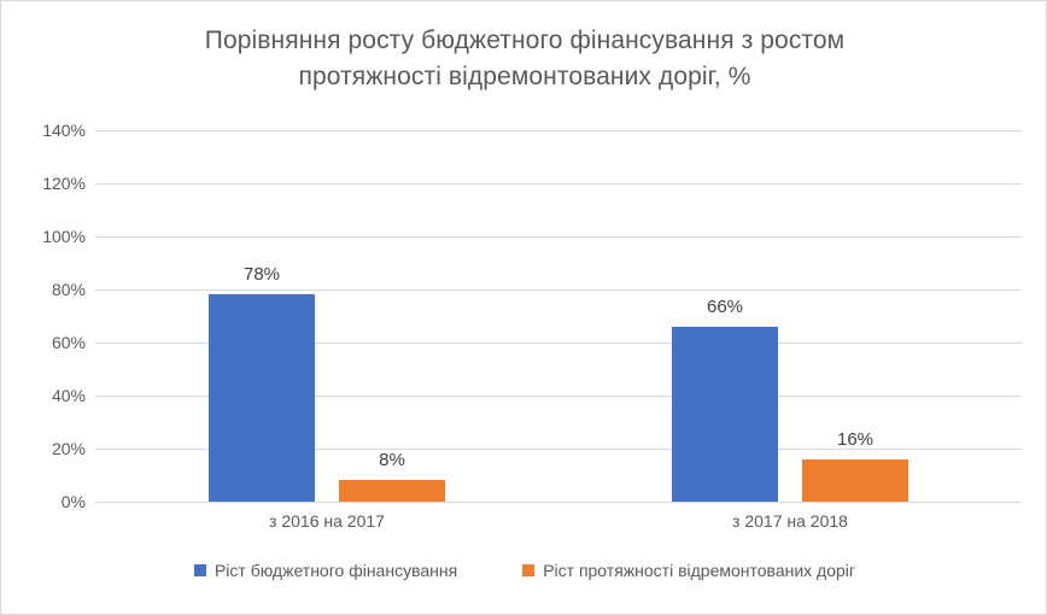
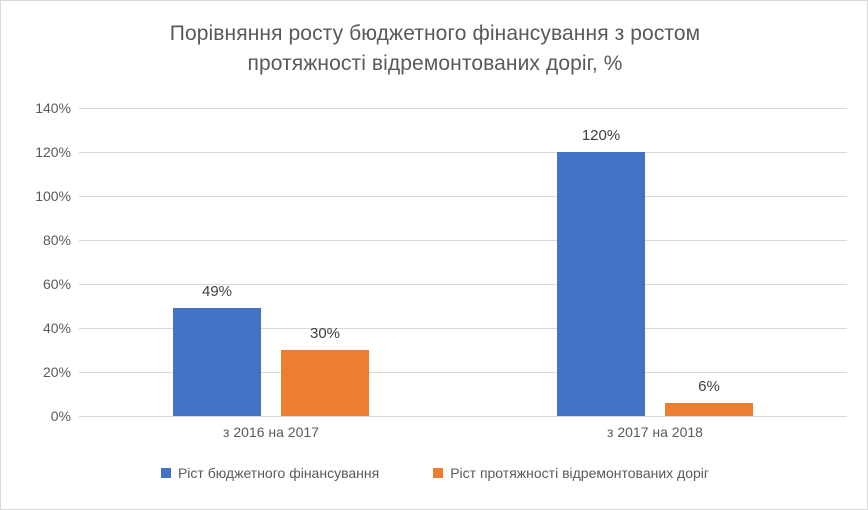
Ріст бюджетного фінансування/з 2016 на 2017: 78% -> 49%
Ріст протяжності відремонтованих доріг/з 2016 на 2017: 8% -> 30%
Ріст бюджетного фінансування/з 2017 на 2018: 66% -> 120%
Ріст протяжності відремонтованих доріг/з 2017 на 2018: 16% -> 6%
